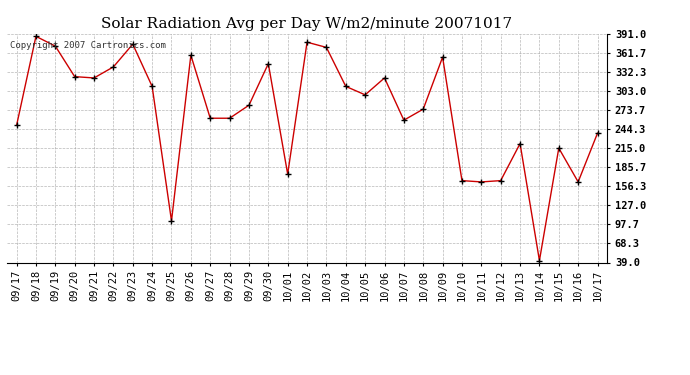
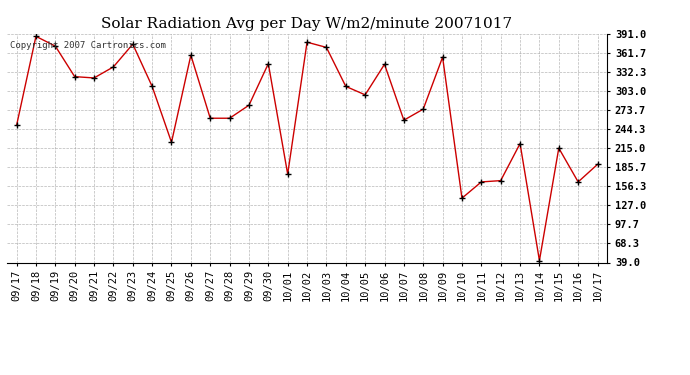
09/25: 103 -> 224
10/06: 323 -> 344
10/10: 165 -> 138
10/17: 238 -> 190
